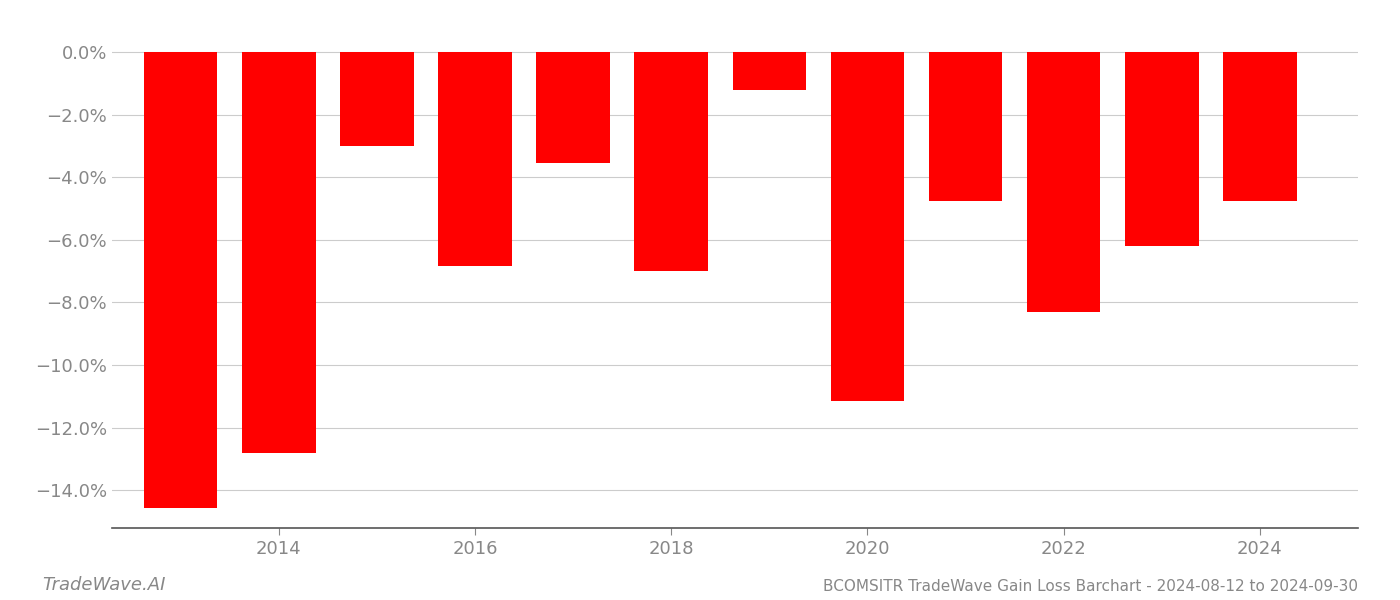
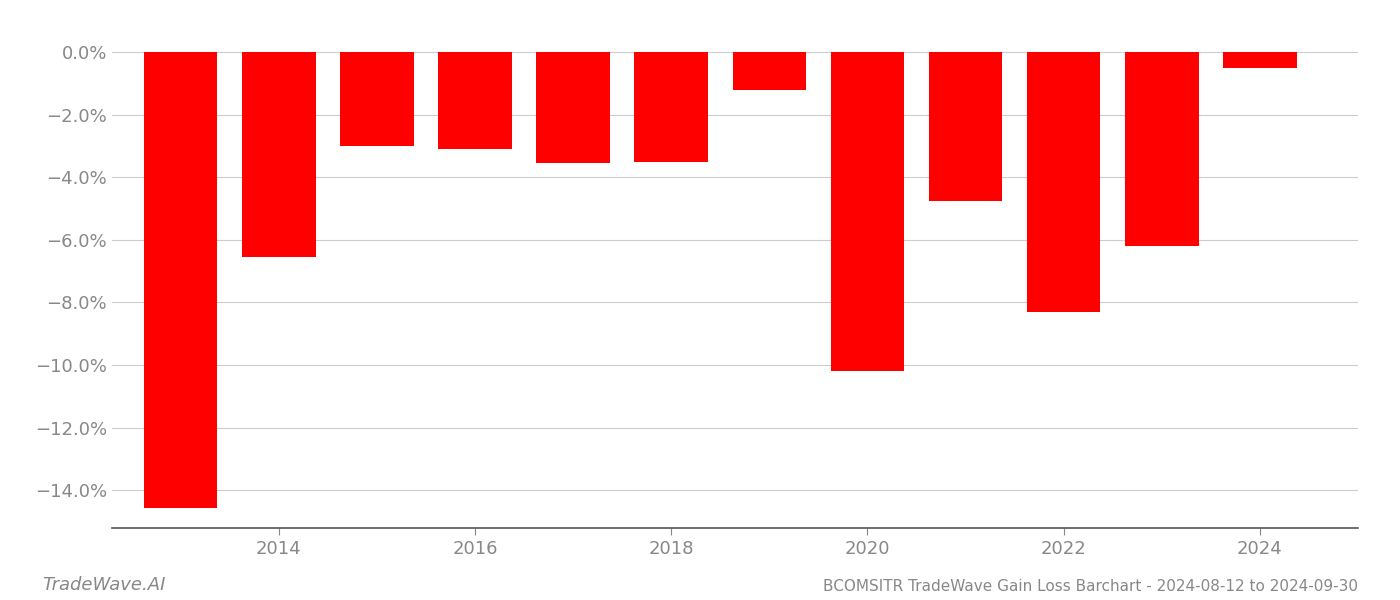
2014: -12.80% -> -6.55%
2016: -6.85% -> -3.10%
2018: -7.00% -> -3.50%
2020: -11.15% -> -10.20%
2024: -4.75% -> -0.50%
